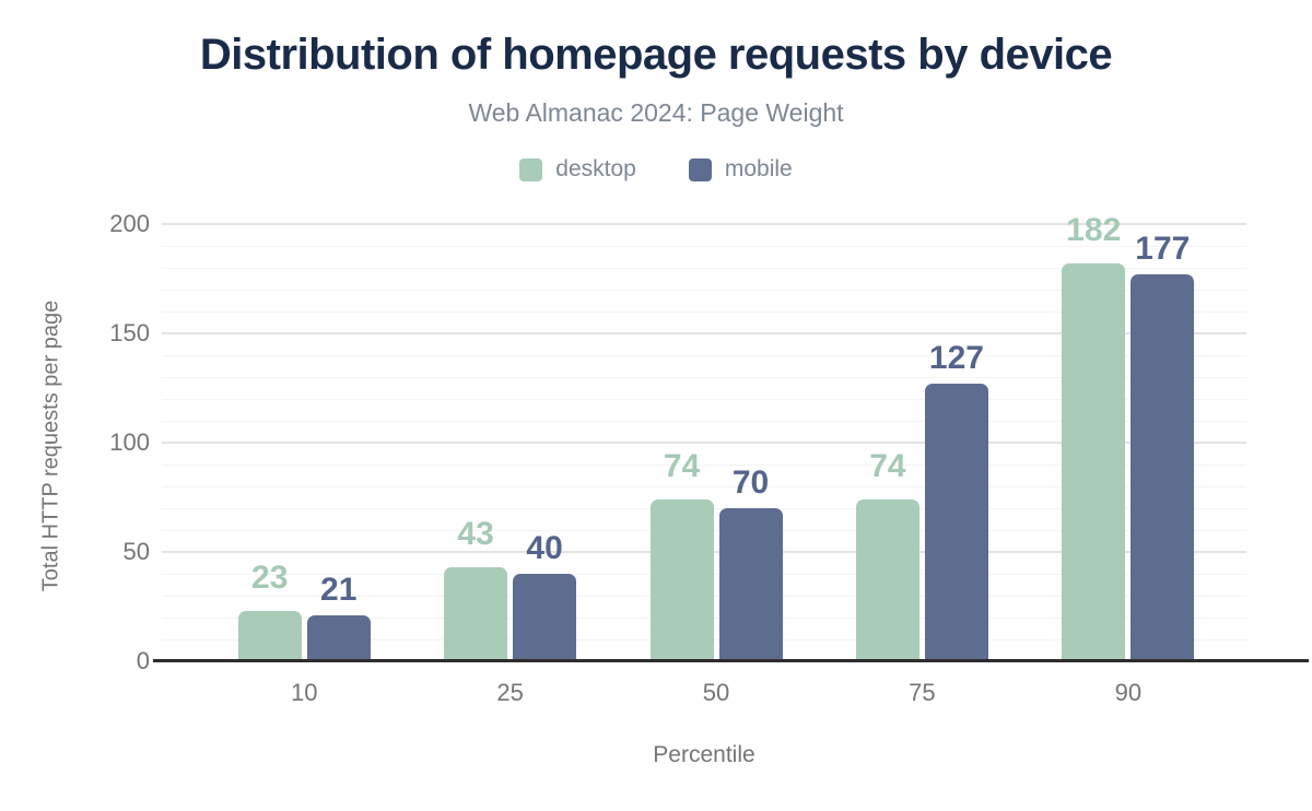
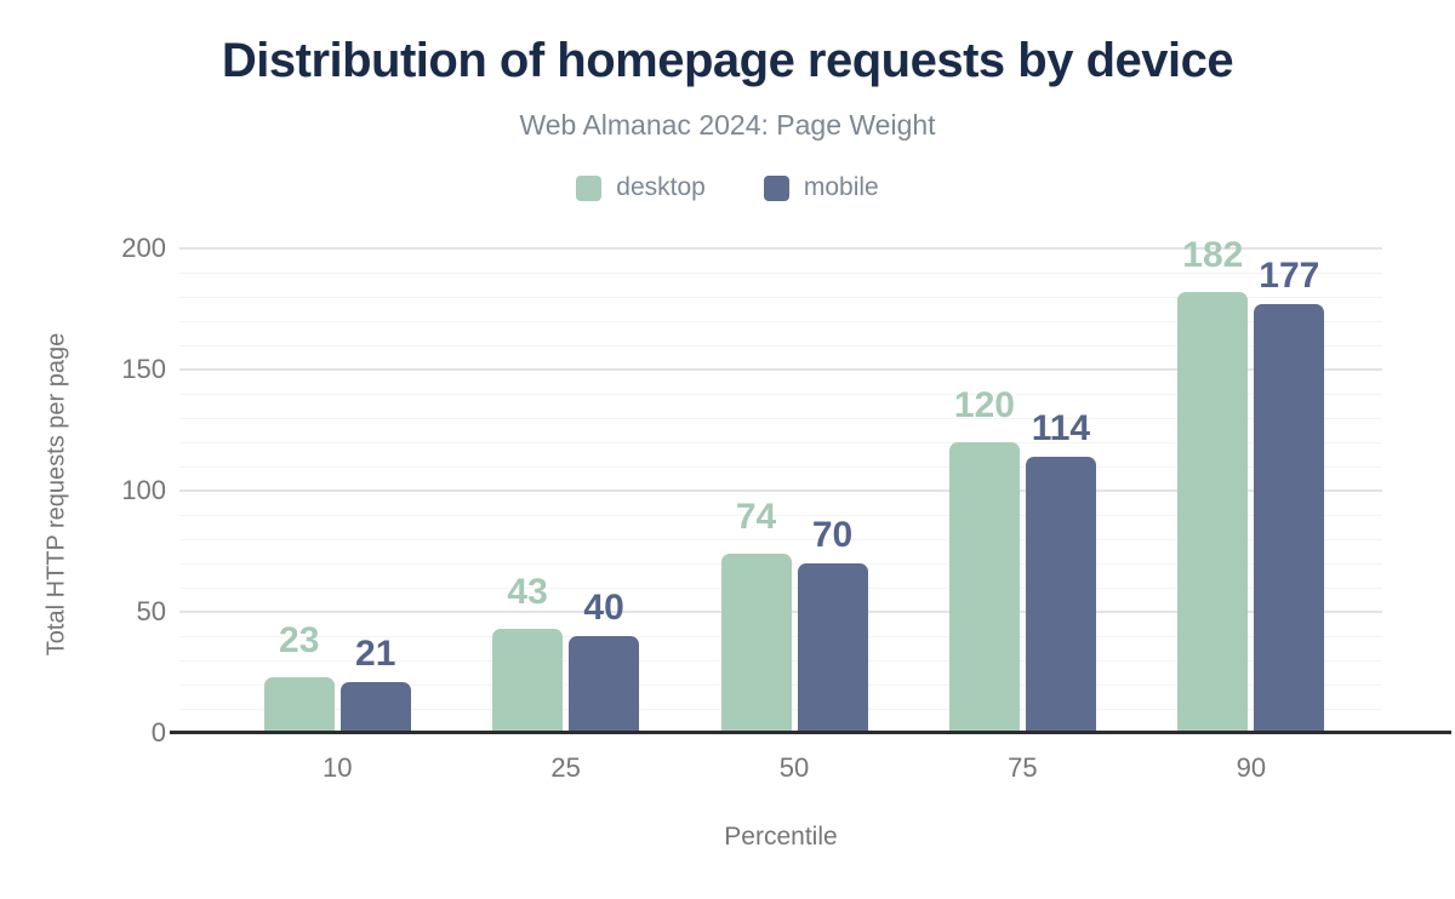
desktop/75: 74 -> 120
mobile/75: 127 -> 114
